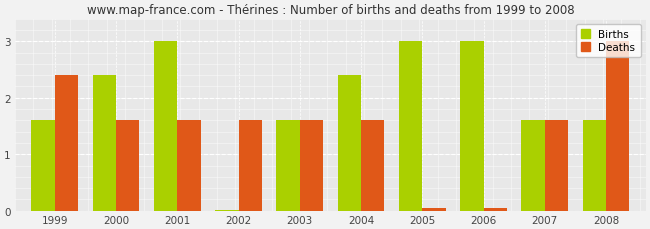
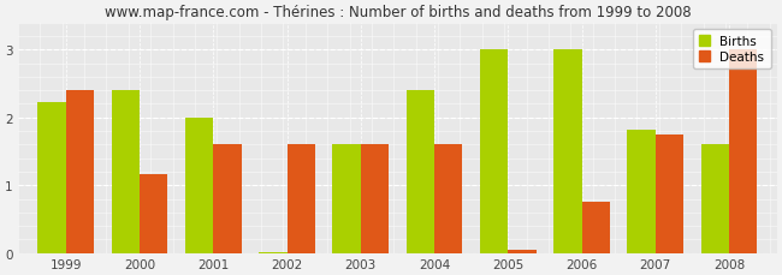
Births/1999: 1.60 -> 2.22
Deaths/2000: 1.60 -> 1.16
Births/2001: 3.00 -> 2.00
Deaths/2006: 0.04 -> 0.76
Births/2007: 1.60 -> 1.82
Deaths/2007: 1.60 -> 1.74
